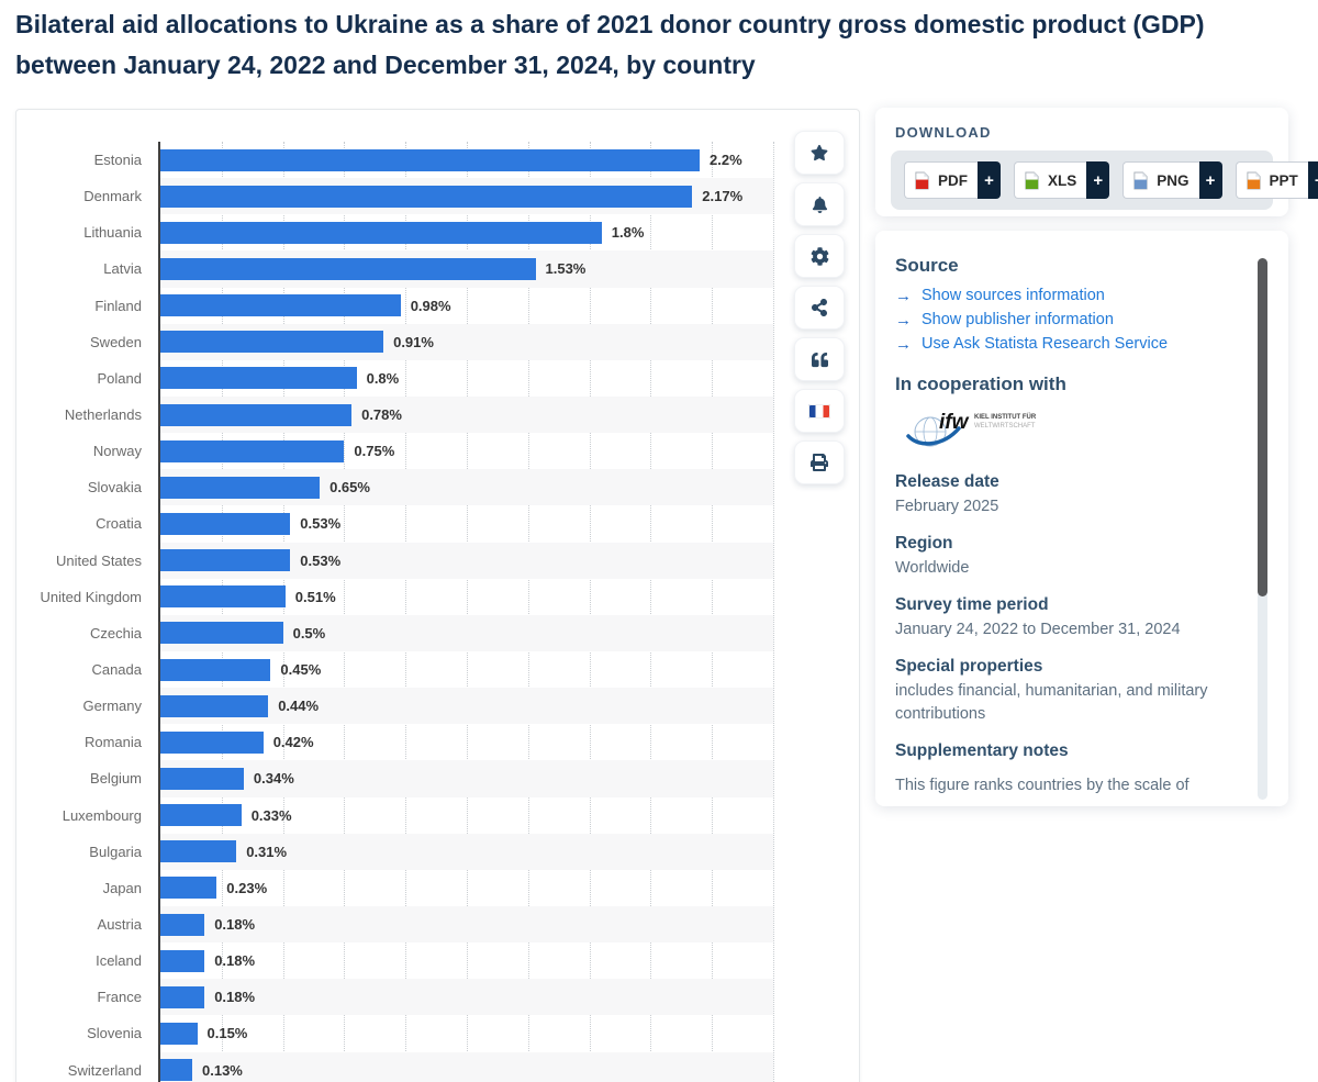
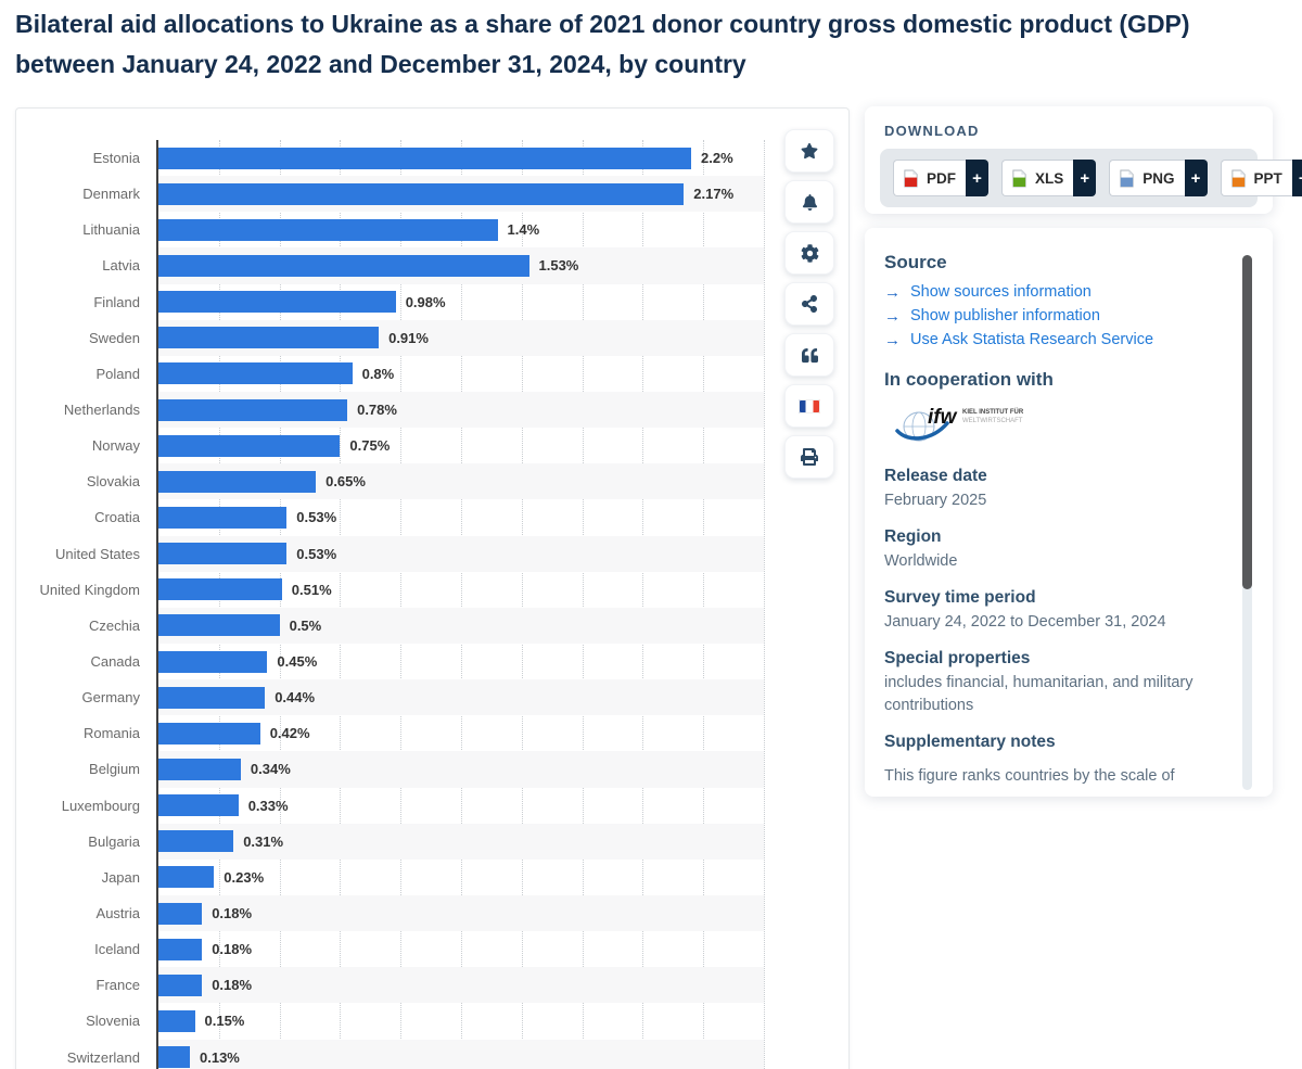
Lithuania: 1.8% -> 1.4%
